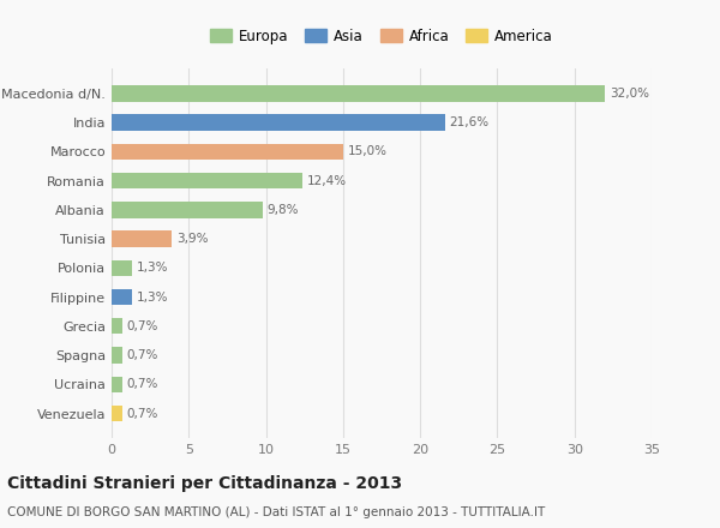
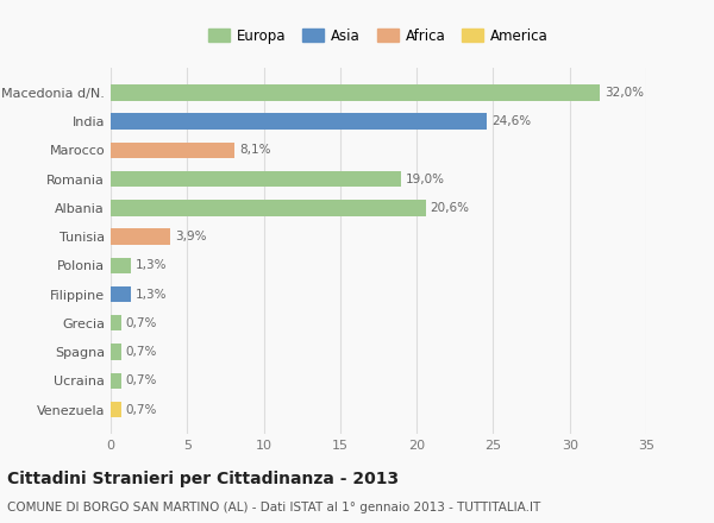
India: 21,6% -> 24,6%
Marocco: 15,0% -> 8,1%
Romania: 12,4% -> 19,0%
Albania: 9,8% -> 20,6%
